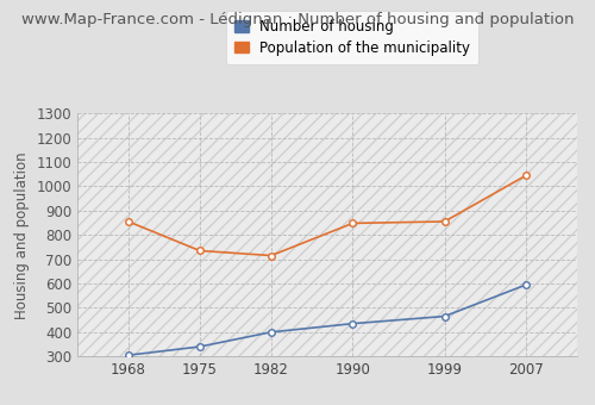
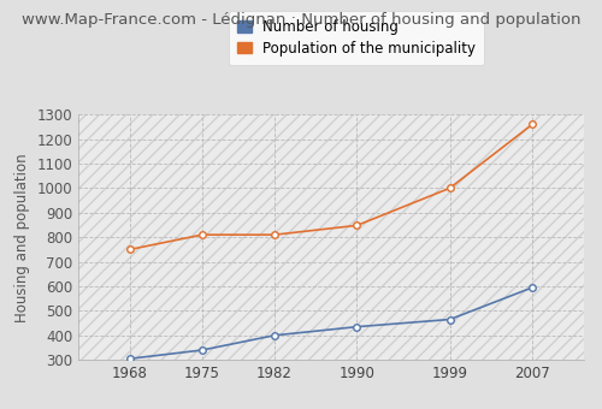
Population of the municipality/1968: 855 -> 750
Population of the municipality/1975: 735 -> 810
Population of the municipality/1982: 715 -> 810
Population of the municipality/1999: 855 -> 1000
Population of the municipality/2007: 1045 -> 1260
